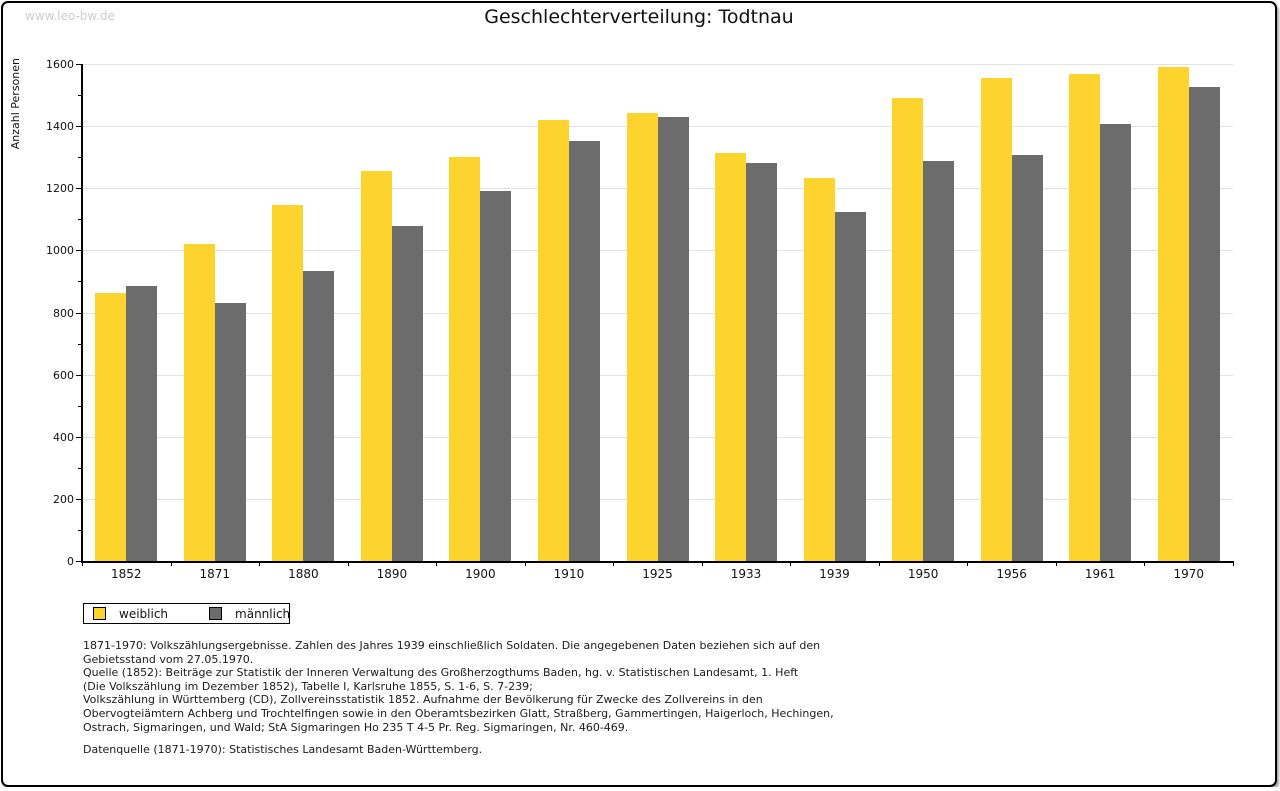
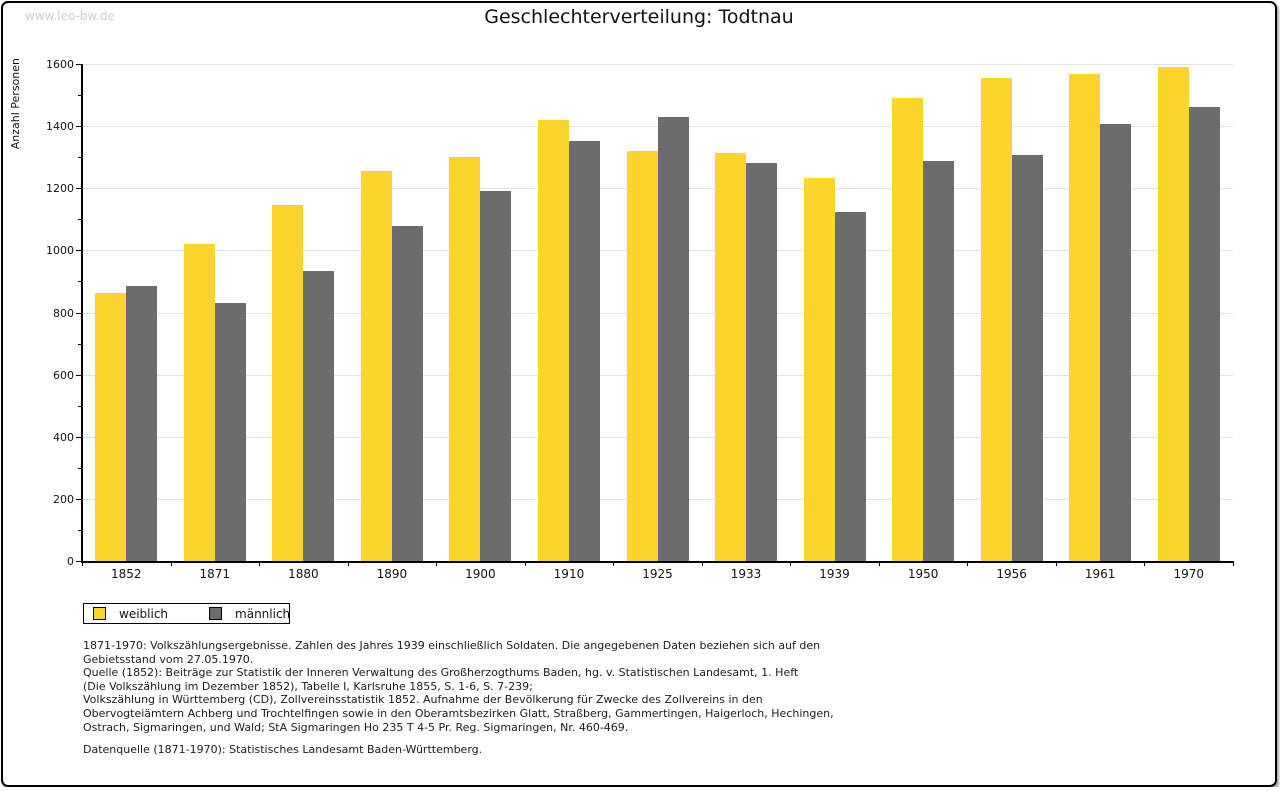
weiblich/1925: 1440 -> 1320
männlich/1970: 1520 -> 1460
